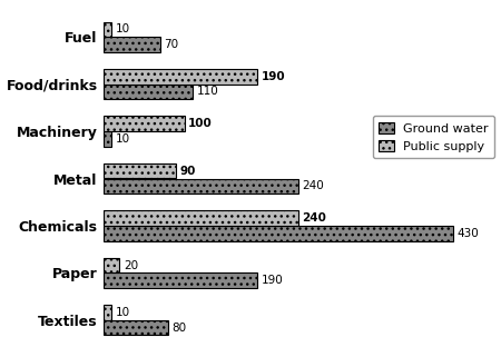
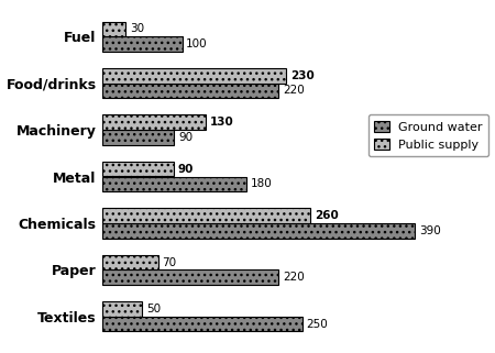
Public supply/Fuel: 10 -> 30
Ground water/Fuel: 70 -> 100
Public supply/Food/drinks: 190 -> 230
Ground water/Food/drinks: 110 -> 220
Public supply/Machinery: 100 -> 130
Ground water/Machinery: 10 -> 90
Ground water/Metal: 240 -> 180
Public supply/Chemicals: 240 -> 260
Ground water/Chemicals: 430 -> 390
Public supply/Paper: 20 -> 70
Ground water/Paper: 190 -> 220
Public supply/Textiles: 10 -> 50
Ground water/Textiles: 80 -> 250
